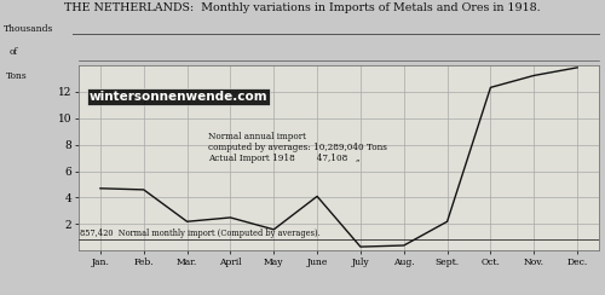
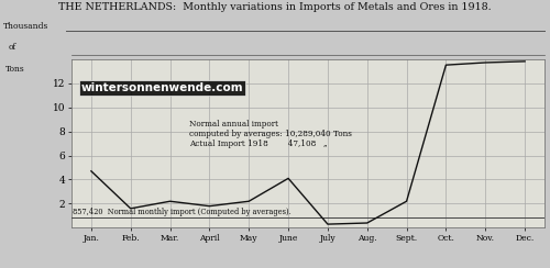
Feb.: 4.6 -> 1.6
April: 2.5 -> 1.8
May: 1.6 -> 2.2
Oct.: 12.3 -> 13.5
Nov.: 13.2 -> 13.7
